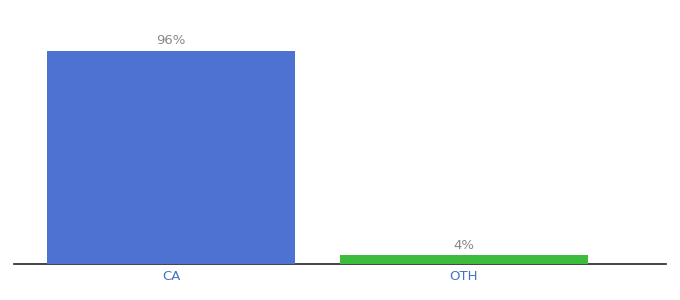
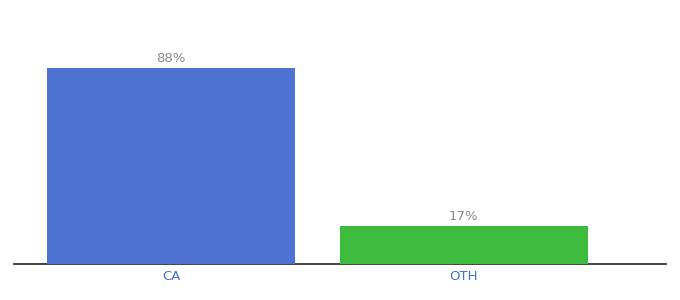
CA: 96% -> 88%
OTH: 4% -> 17%
